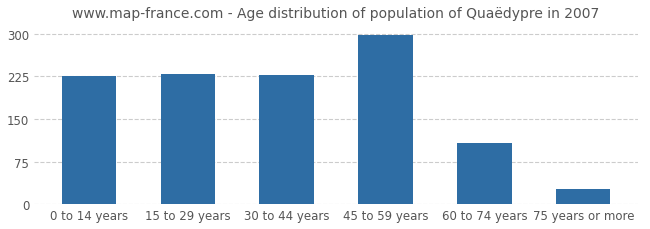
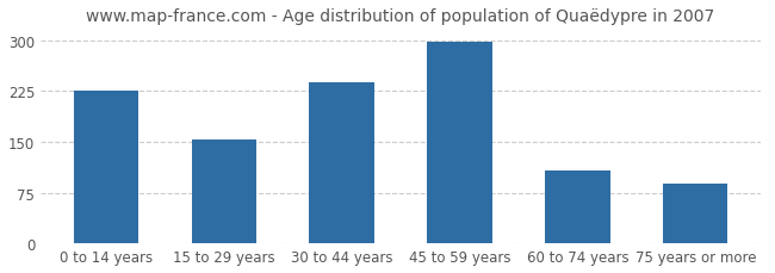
15 to 29 years: 230 -> 154
30 to 44 years: 228 -> 238
75 years or more: 26 -> 88
